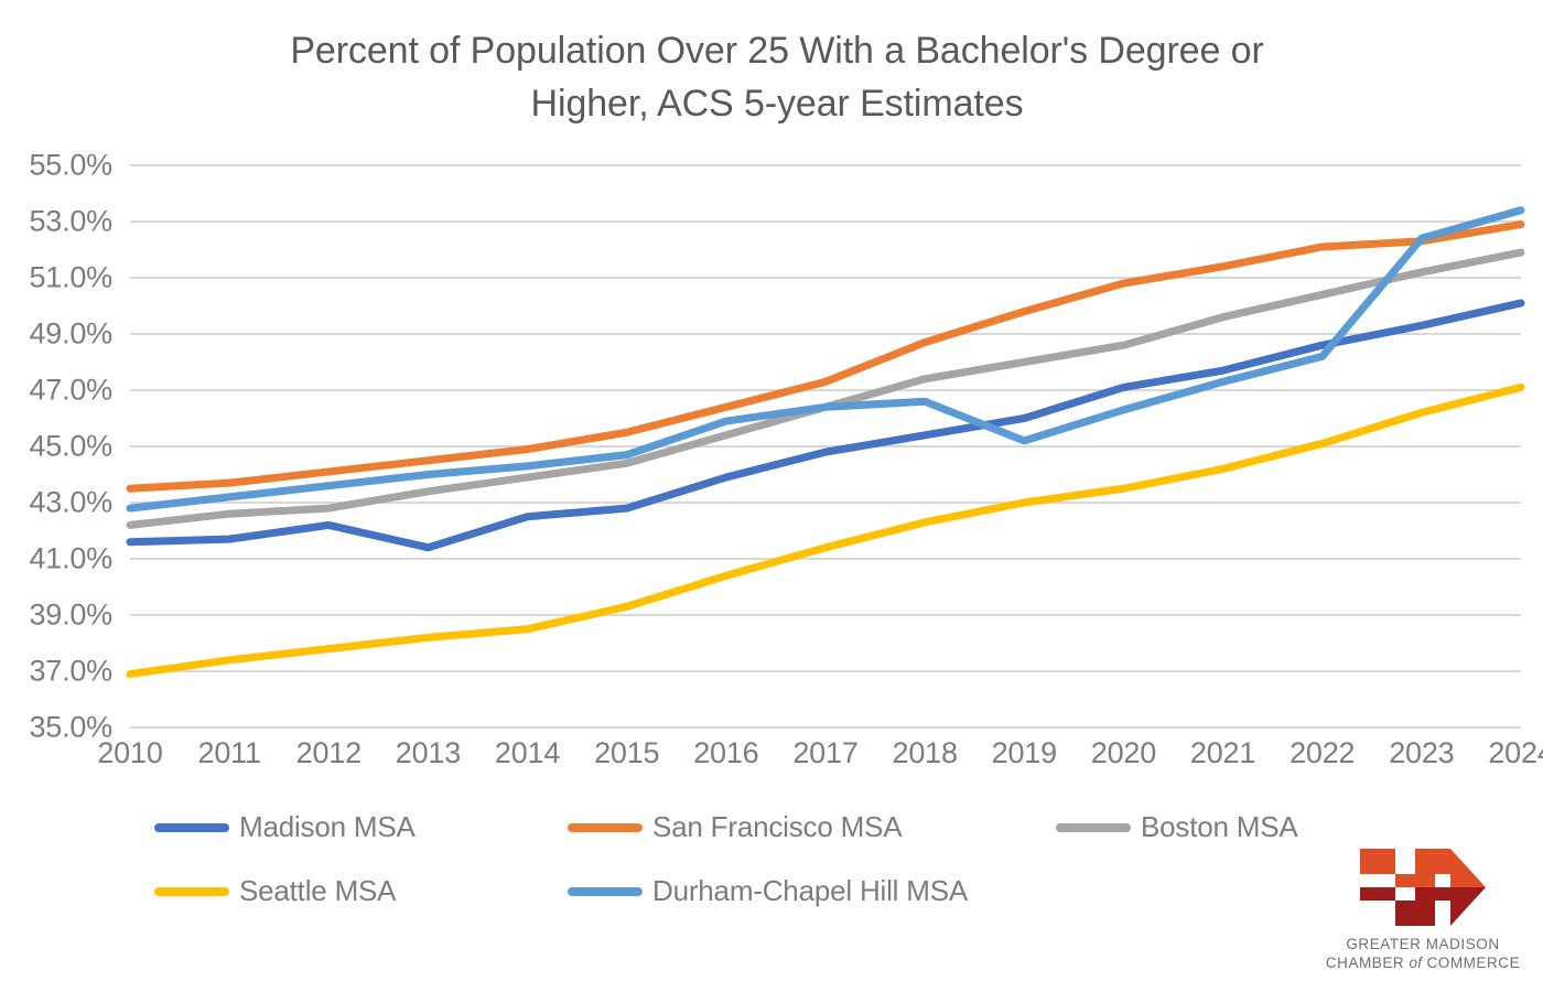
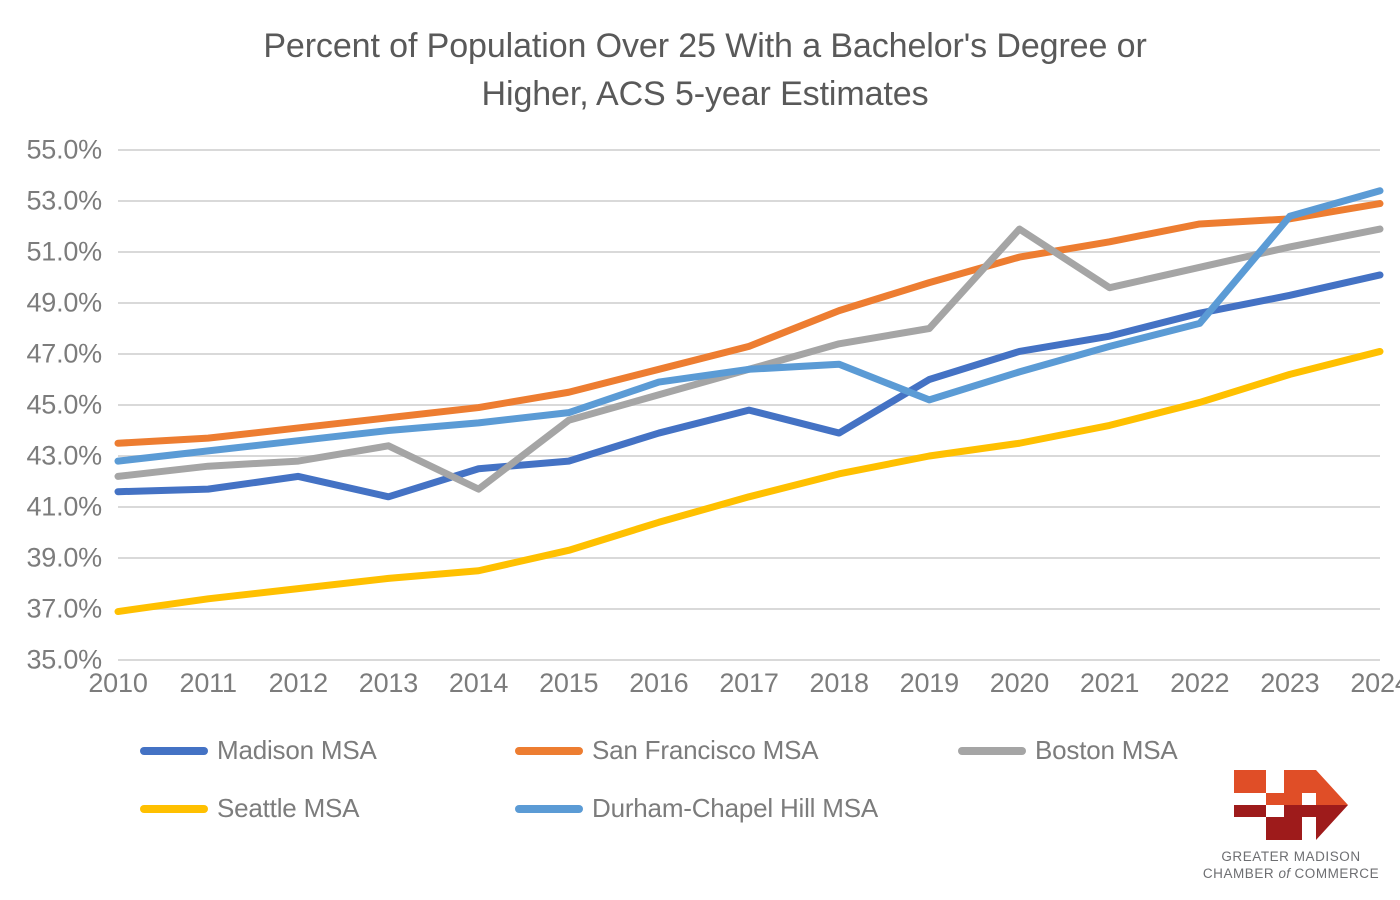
Boston MSA/2014: 43.9% -> 41.7%
Madison MSA/2018: 45.4% -> 43.9%
Boston MSA/2020: 48.6% -> 51.9%
